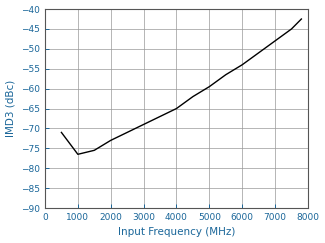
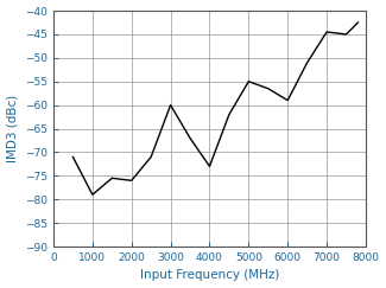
1000: -76.5 -> -79.0
2000: -73.0 -> -76.0
3000: -69.0 -> -60.0
4000: -65.0 -> -73.0
5000: -59.5 -> -55.0
6000: -54.0 -> -59.0
7000: -48.0 -> -44.5
